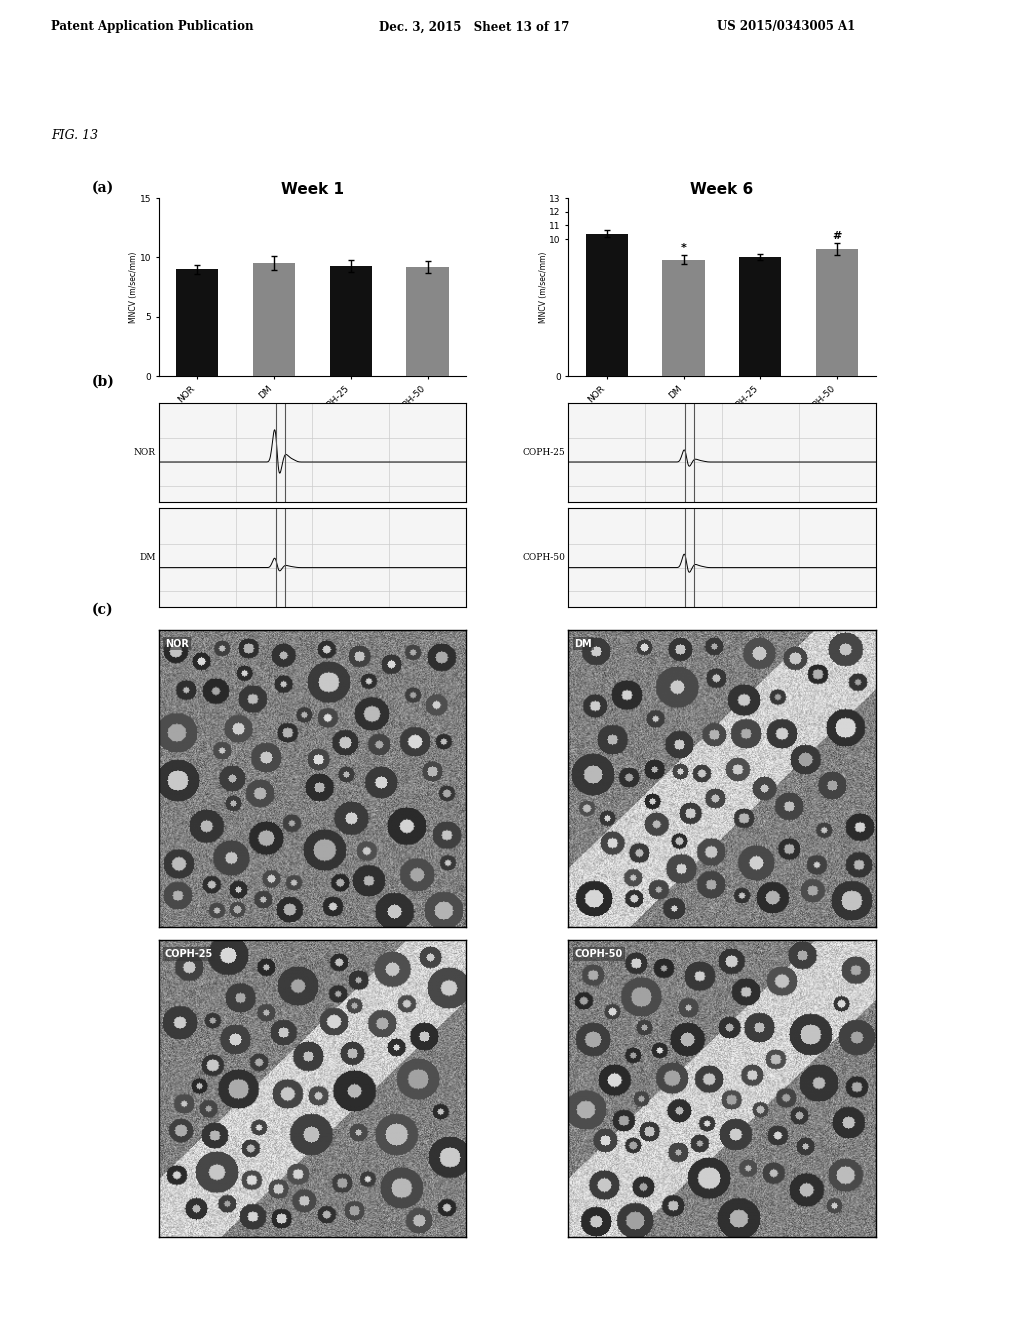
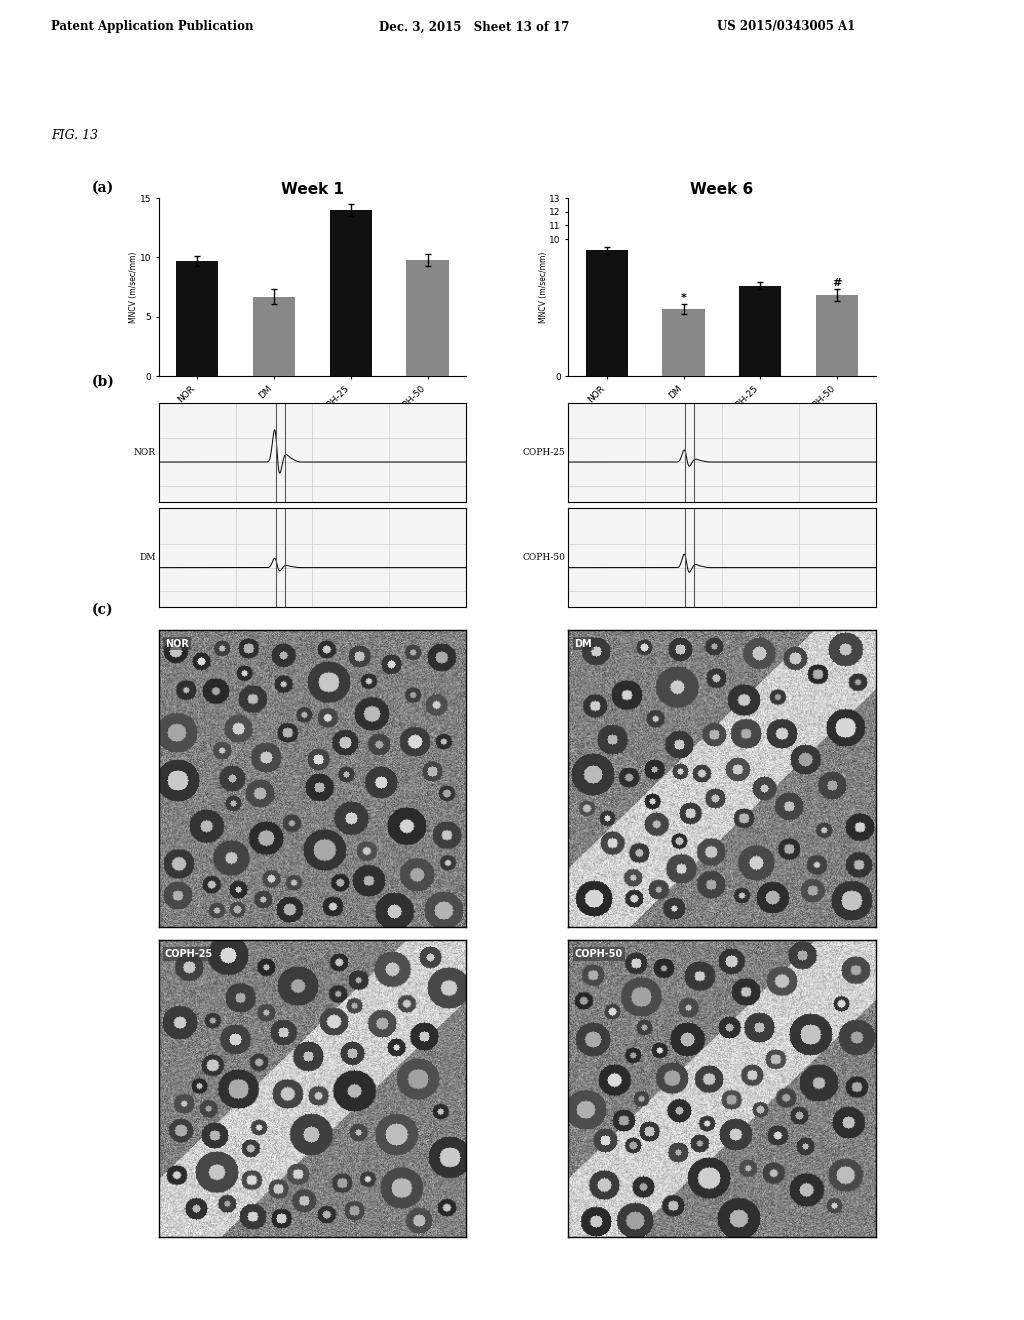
Week 1/NOR: 9.0 -> 9.7
Week 1/DM: 9.5 -> 6.7
Week 1/COPH-25: 9.3 -> 14.0
Week 1/COPH-50: 9.2 -> 9.8
Week 6/NOR: 10.4 -> 9.2
Week 6/DM: 8.5 -> 4.9
Week 6/COPH-25: 8.7 -> 6.6
Week 6/COPH-50: 9.3 -> 5.9
